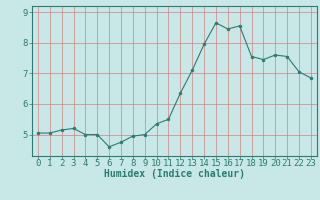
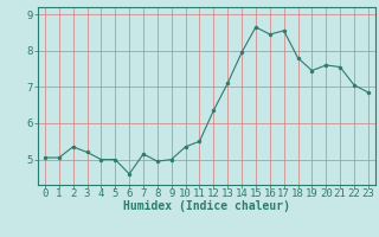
2: 5.15 -> 5.35
7: 4.75 -> 5.15
18: 7.55 -> 7.80
